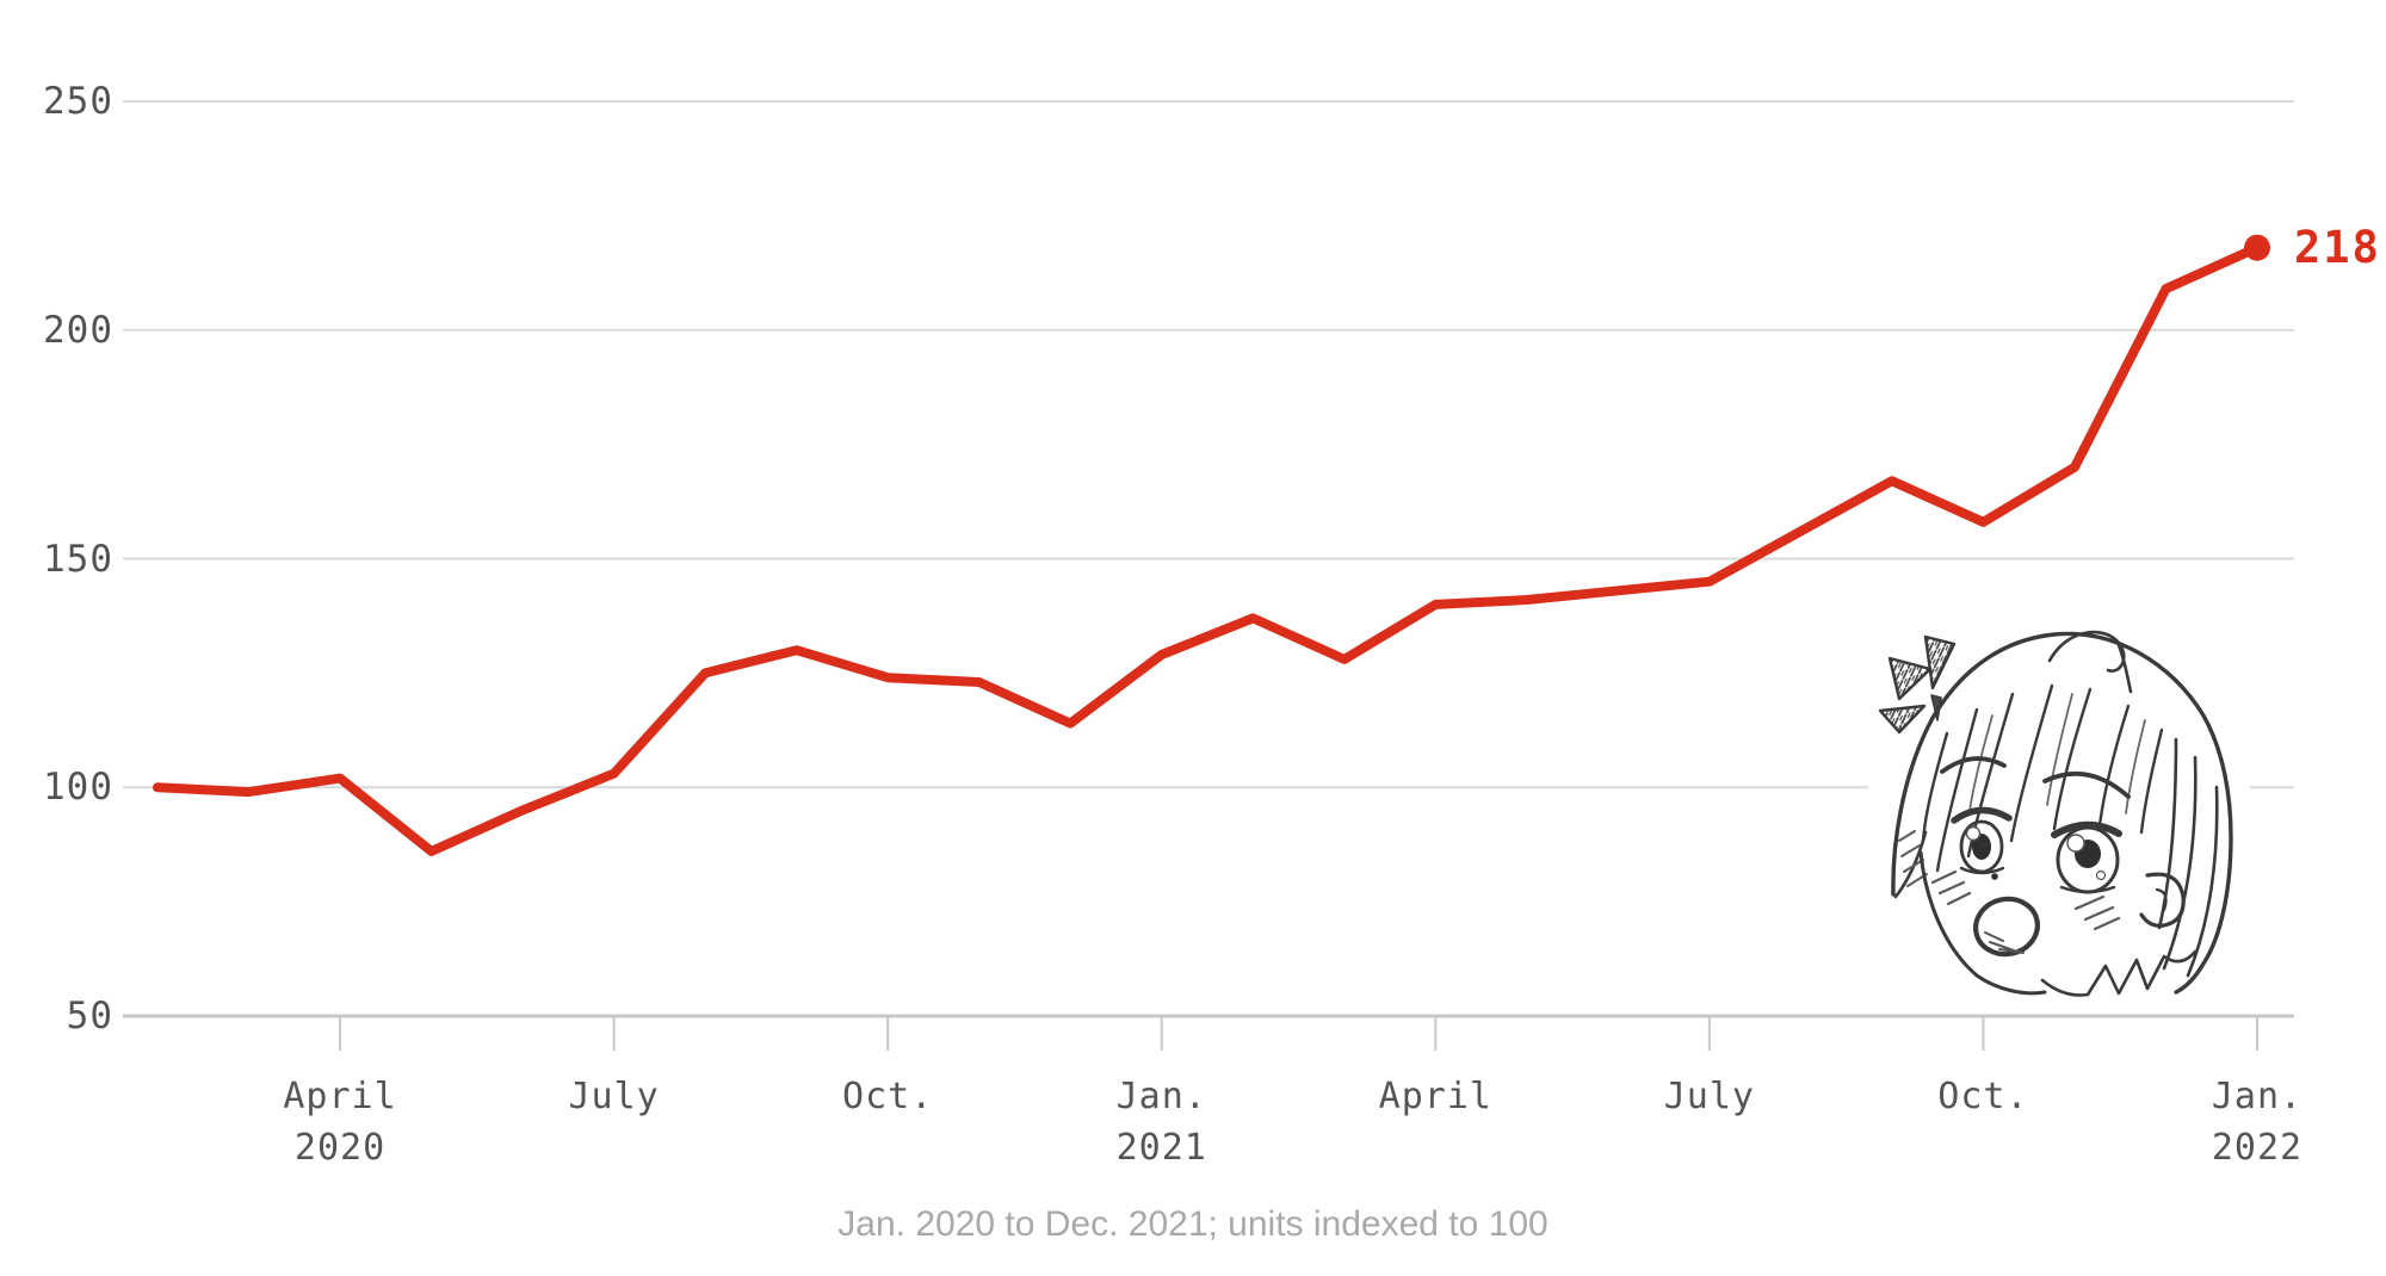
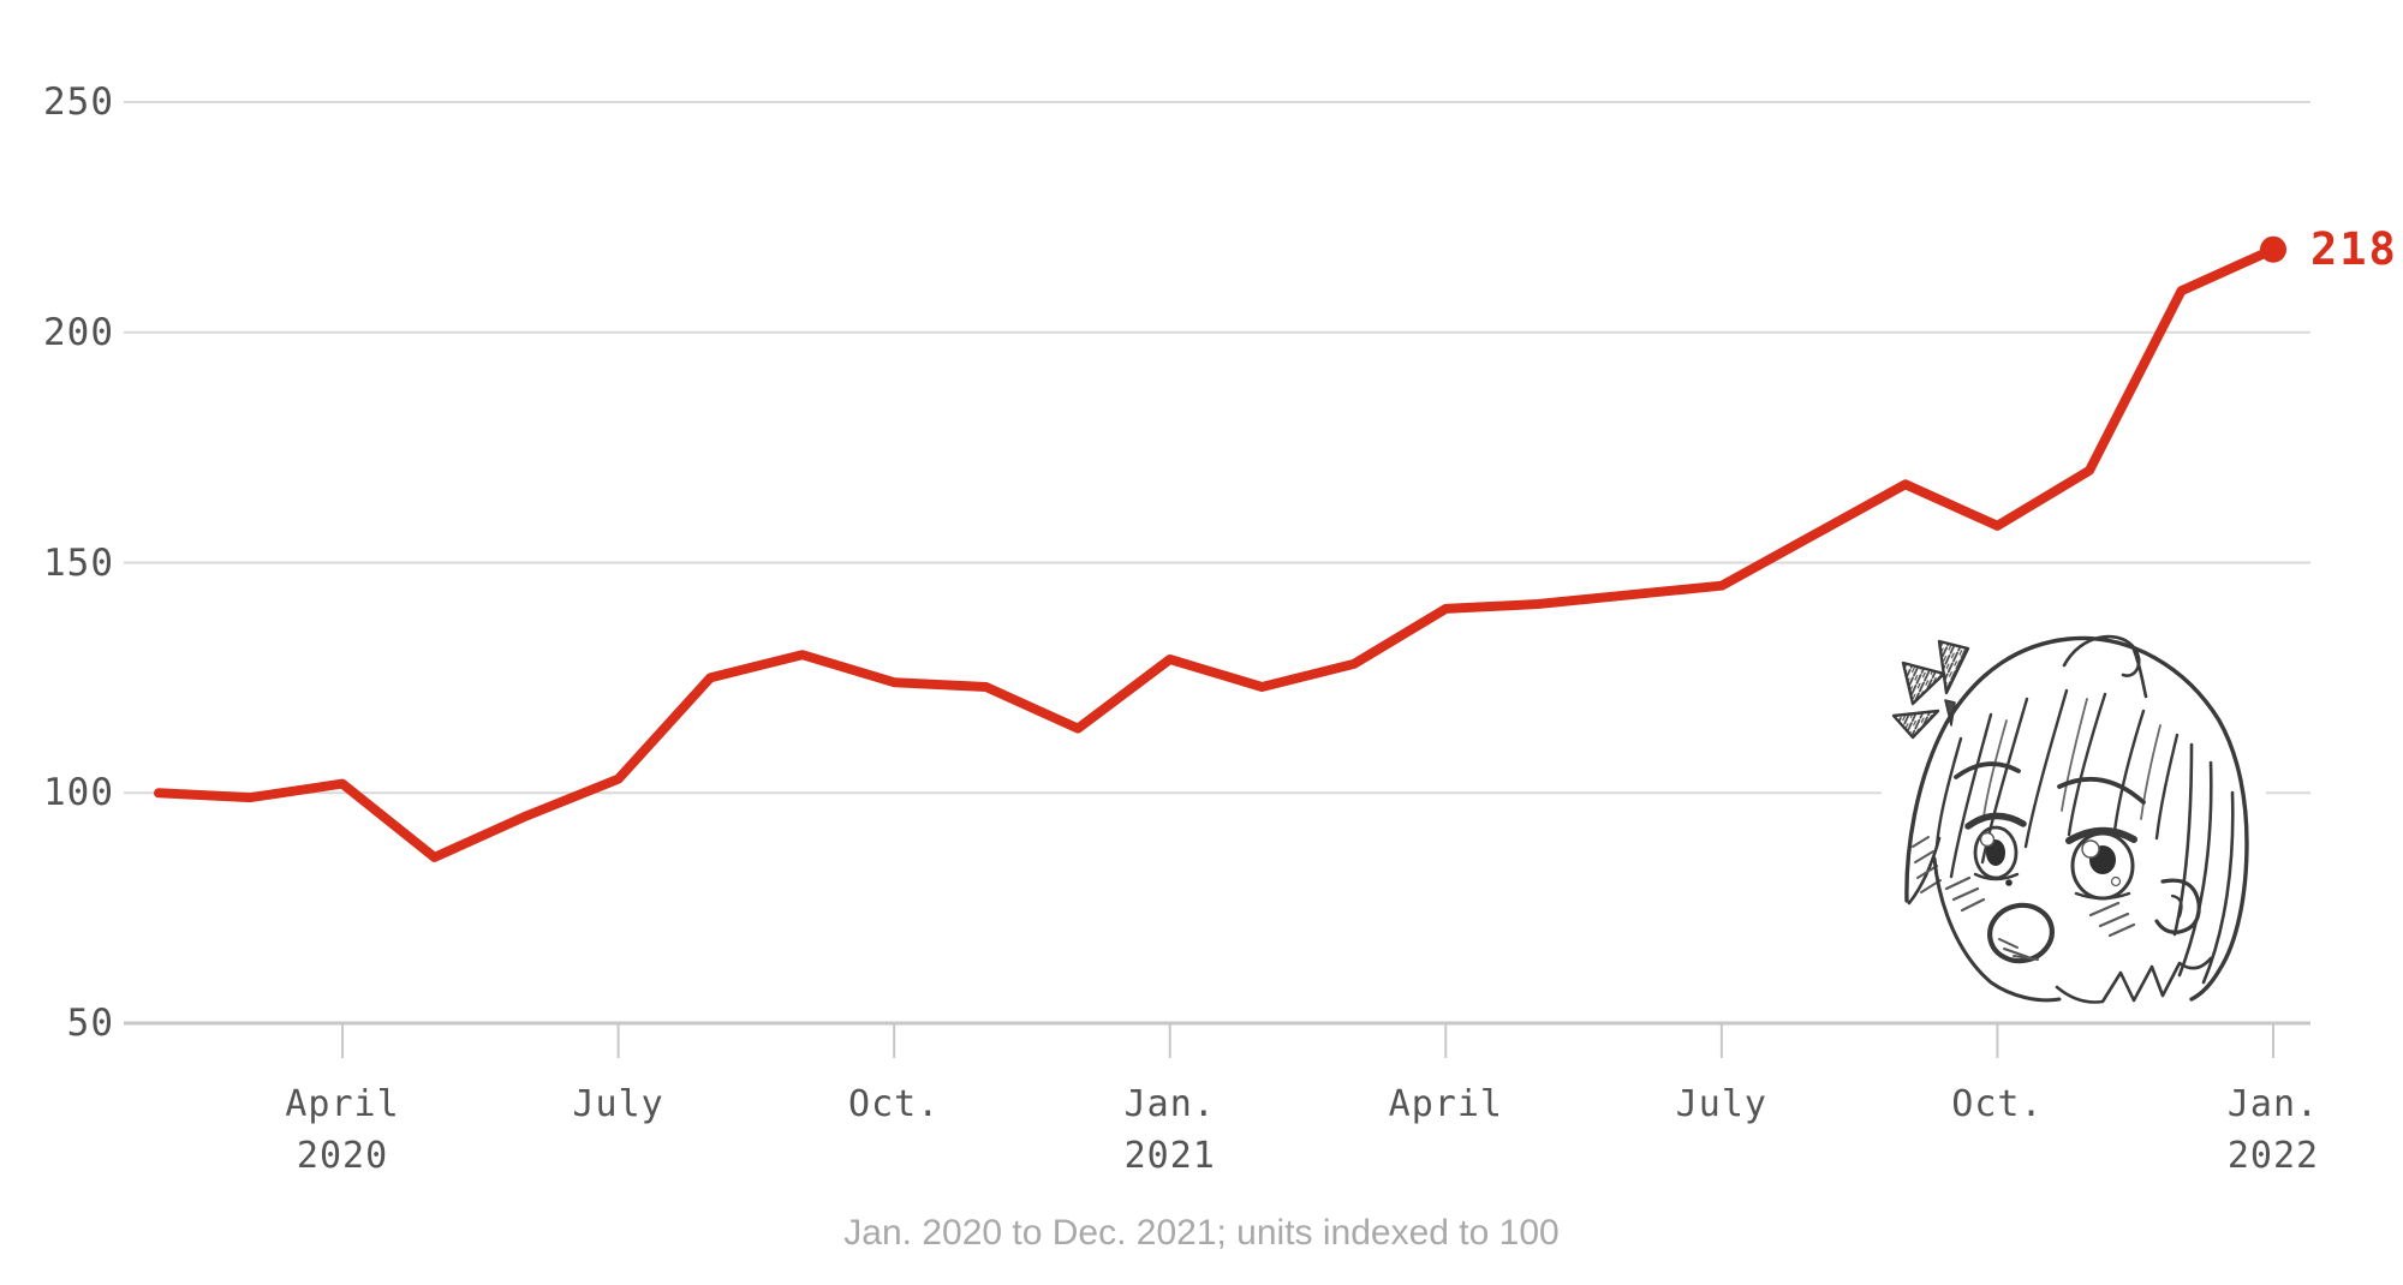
Jan. 2021: 137 -> 123
